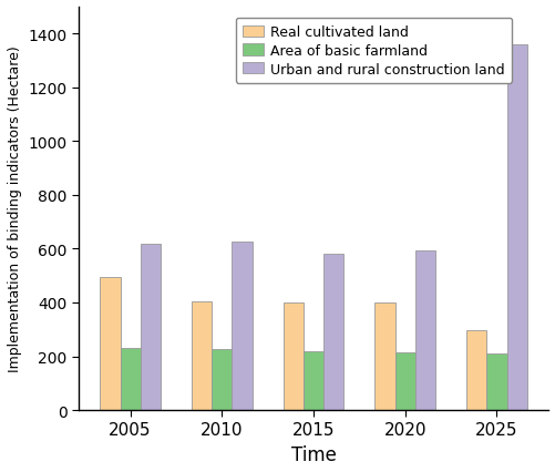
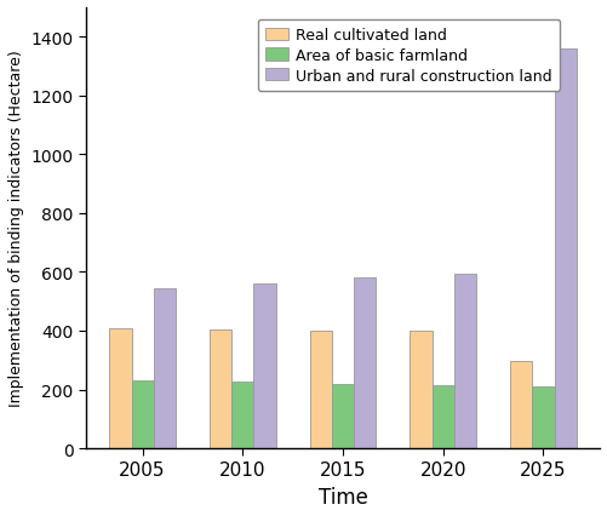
Real cultivated land/2005: 495 -> 410
Urban and rural construction land/2005: 620 -> 545
Urban and rural construction land/2010: 625 -> 562
